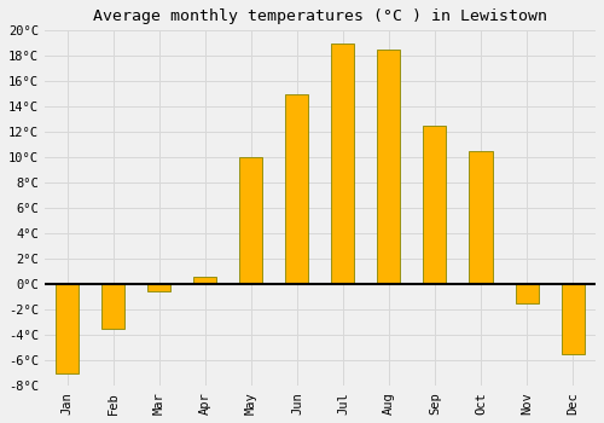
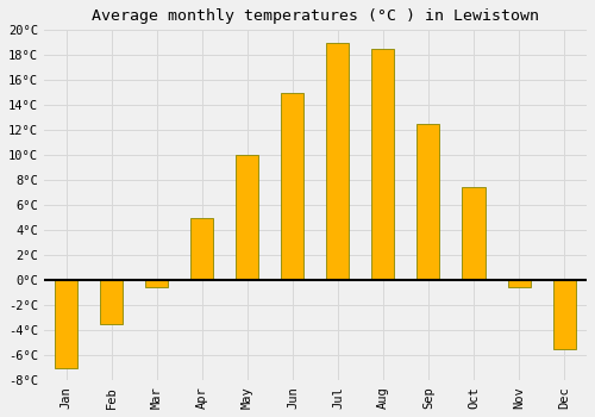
Apr: 0.6°C -> 5.0°C
Oct: 10.5°C -> 7.5°C
Nov: -1.5°C -> -0.5°C
